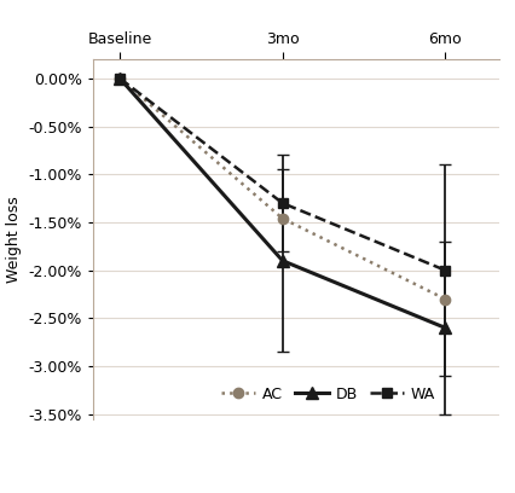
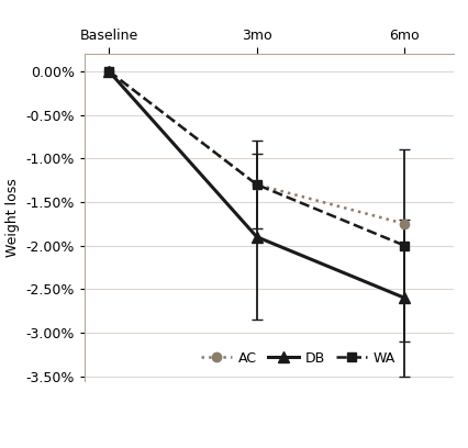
AC/3mo: -1.46% -> -1.30%
AC/6mo: -2.30% -> -1.75%
